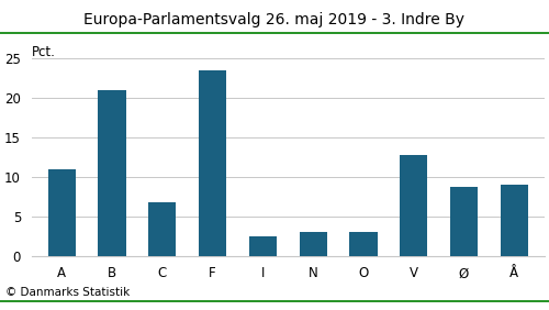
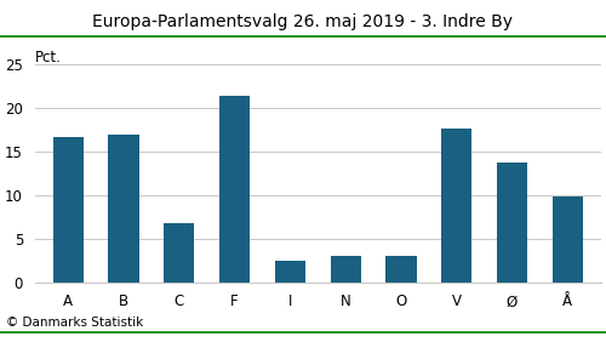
A: 11.0 -> 16.6
B: 21.0 -> 17.0
F: 23.5 -> 21.4
V: 12.7 -> 17.6
Ø: 8.7 -> 13.8
Å: 9.0 -> 9.8
